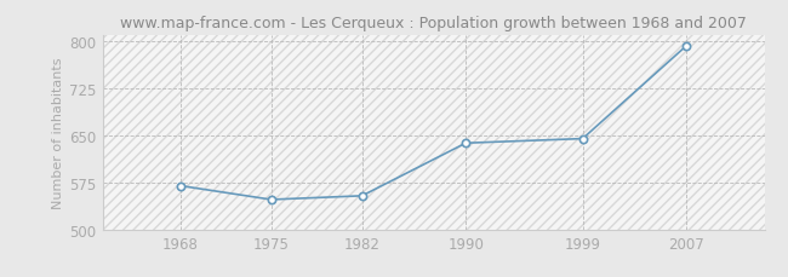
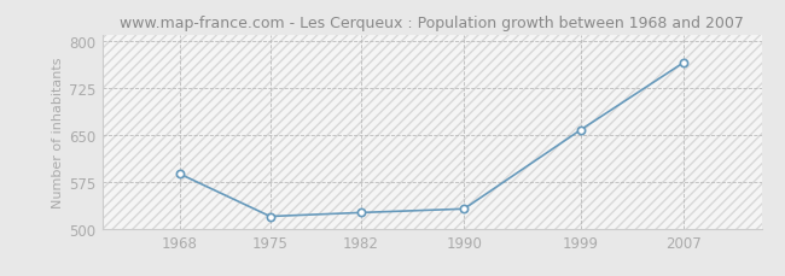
1968: 570 -> 588
1975: 548 -> 520
1982: 554 -> 526
1990: 638 -> 532
1999: 645 -> 658
2007: 793 -> 766
